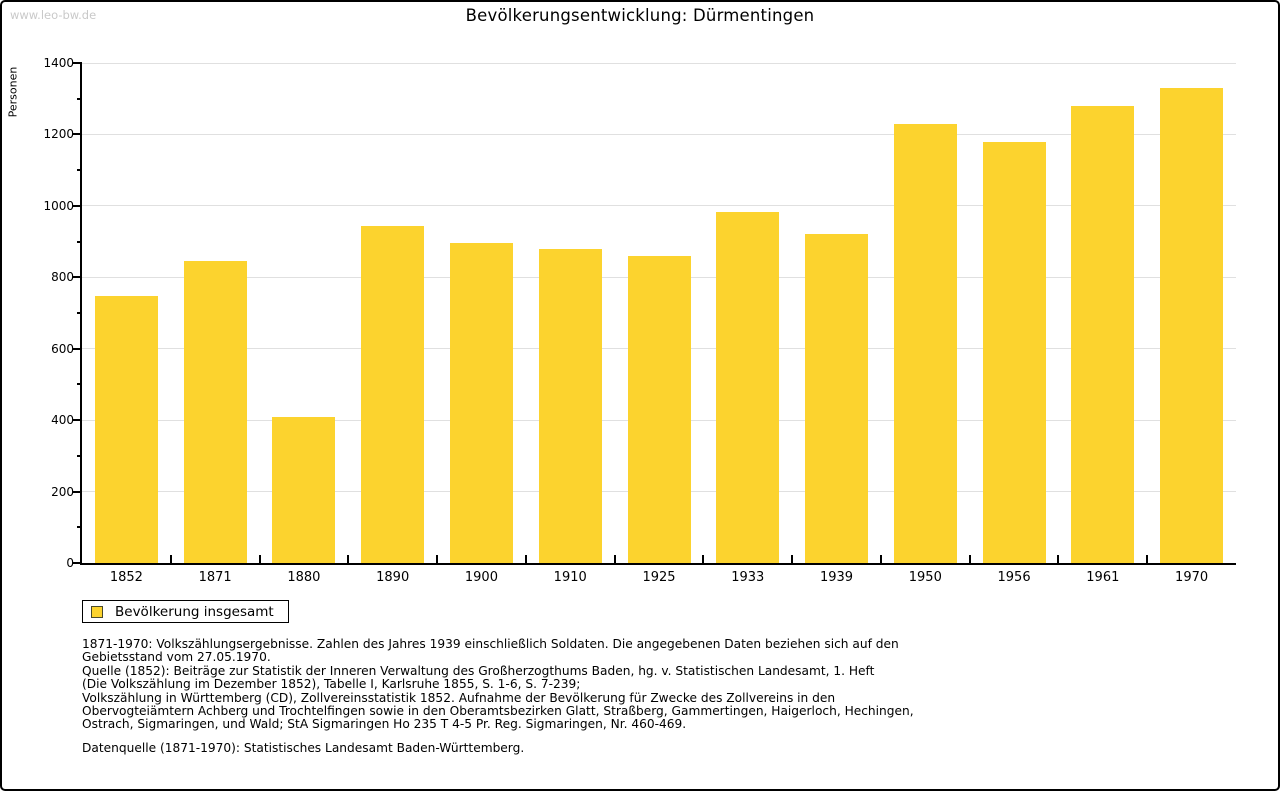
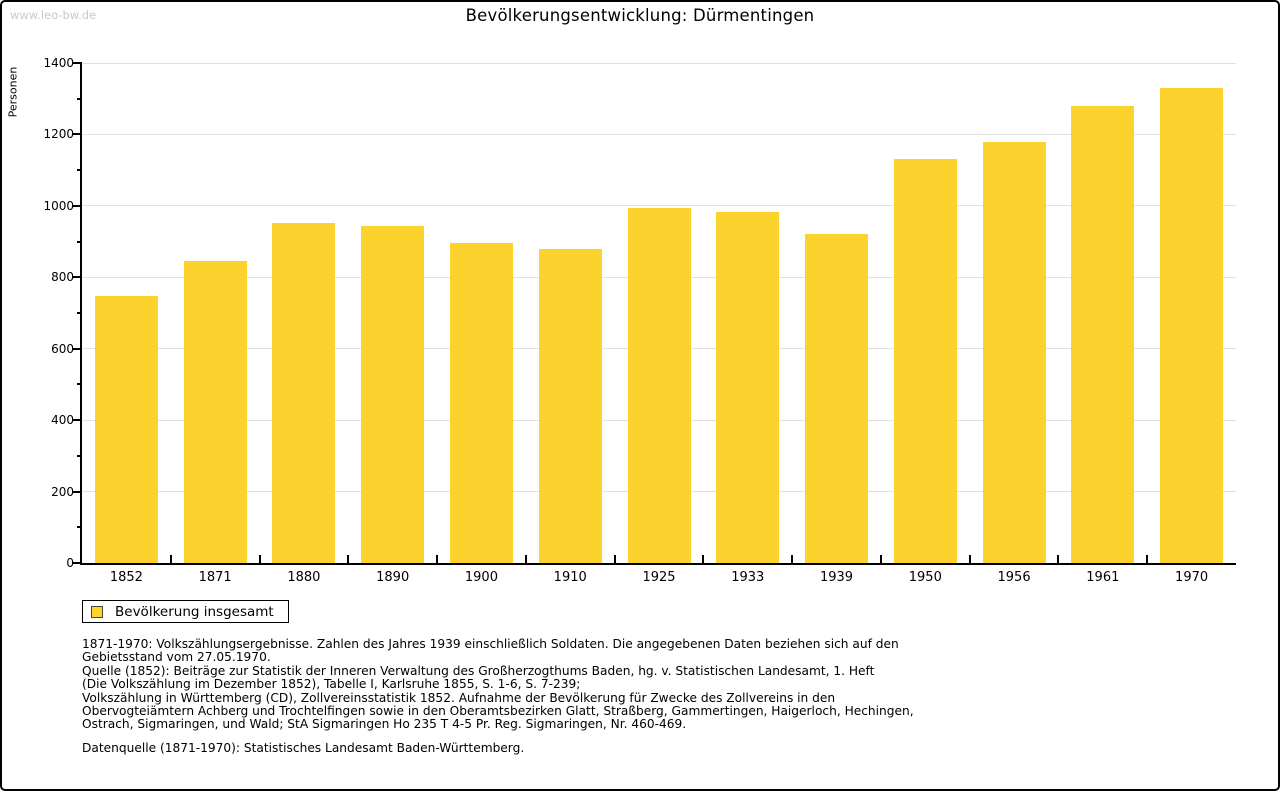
1880: 410 -> 950
1925: 860 -> 990
1950: 1230 -> 1130
